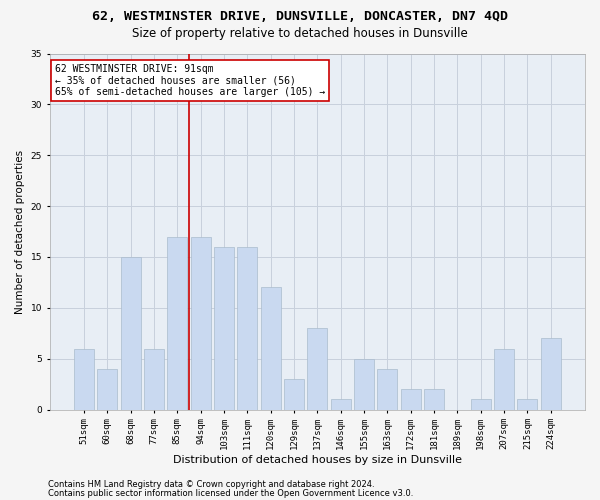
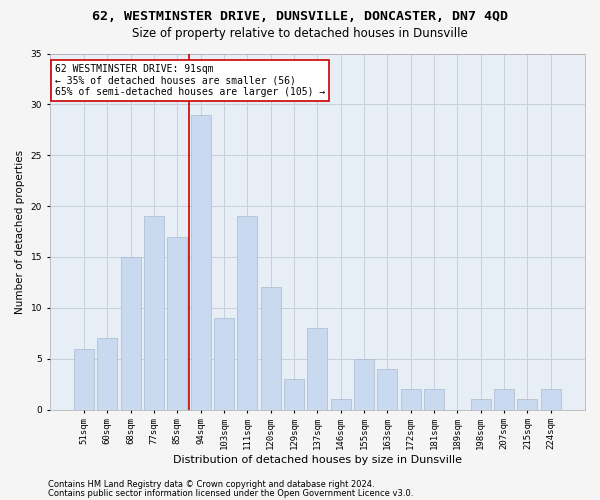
60sqm: 4 -> 7
77sqm: 6 -> 19
94sqm: 17 -> 29
103sqm: 16 -> 9
111sqm: 16 -> 19
207sqm: 6 -> 2
224sqm: 7 -> 2
